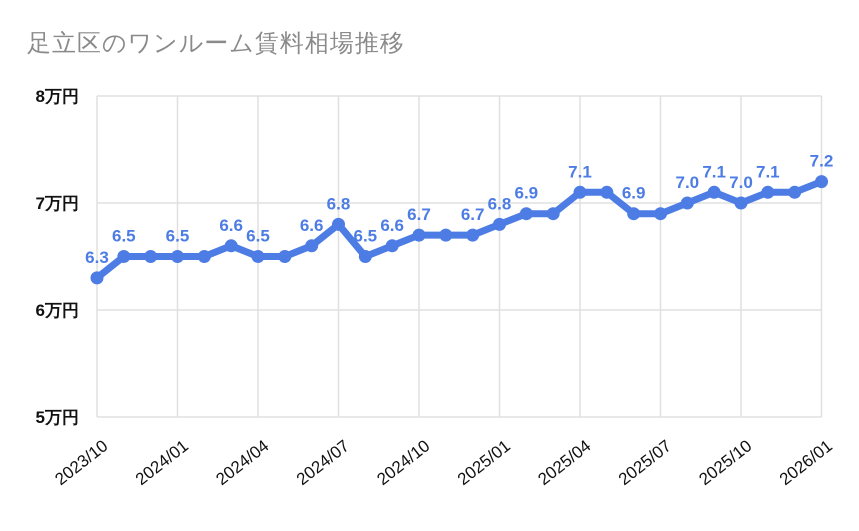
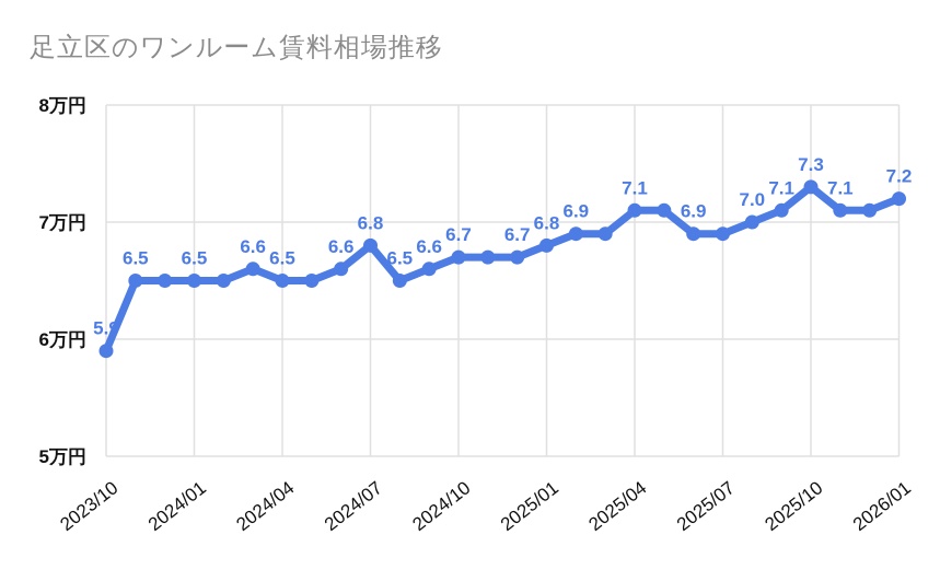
2023/10: 6.3 -> 5.9
2025/10: 7.0 -> 7.3
